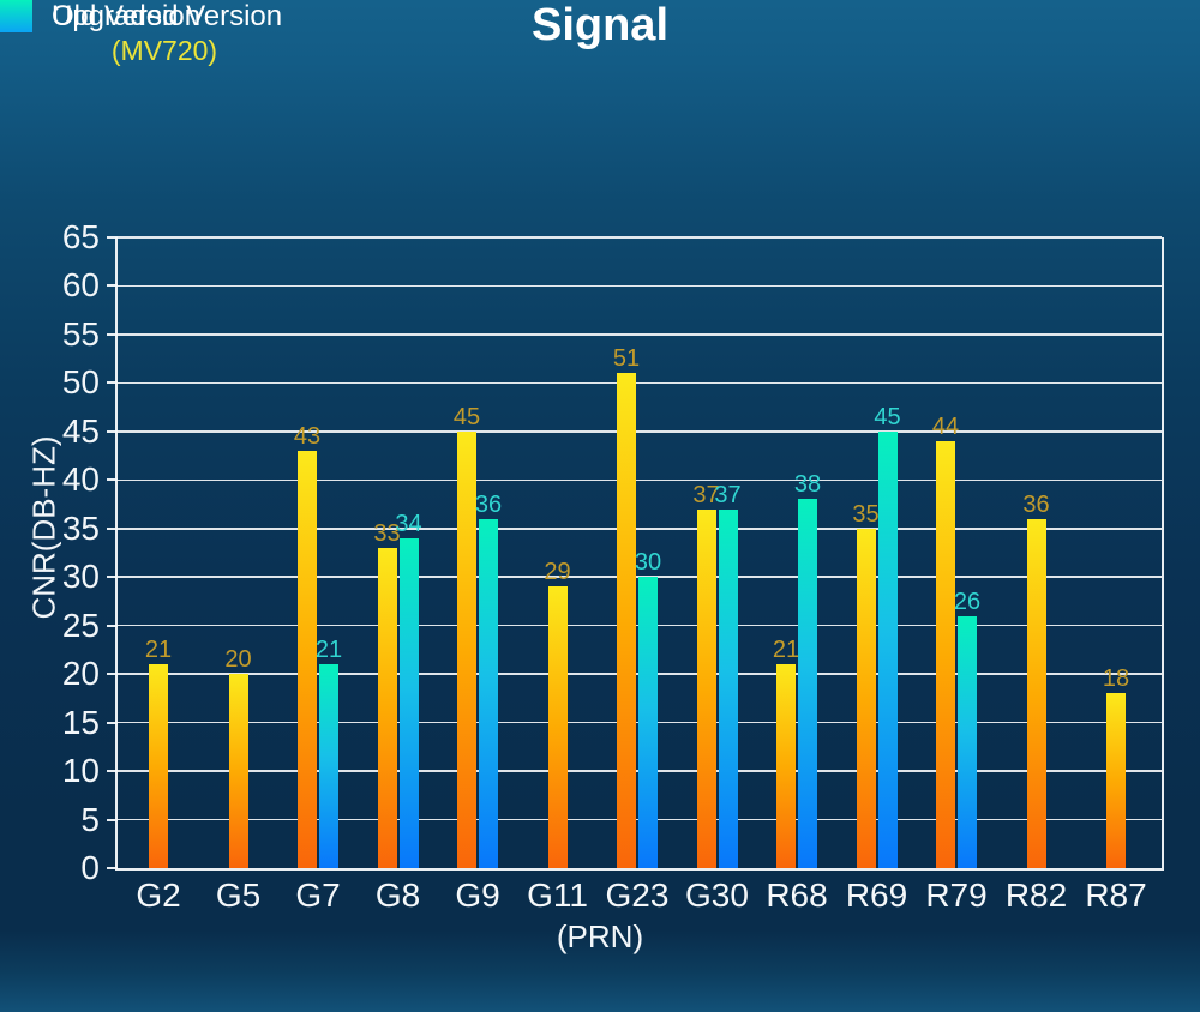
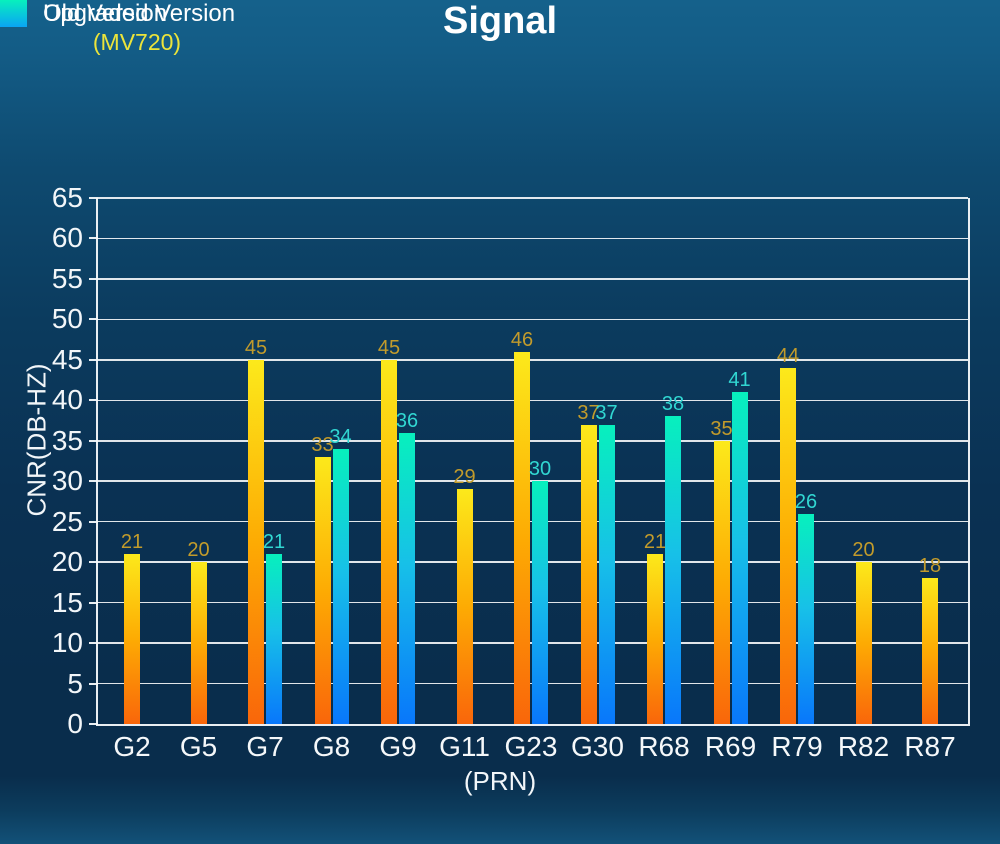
Upgraded Version (MV720)/G7: 43 -> 45
Upgraded Version (MV720)/G23: 51 -> 46
Old Version/R69: 45 -> 41
Upgraded Version (MV720)/R82: 36 -> 20
